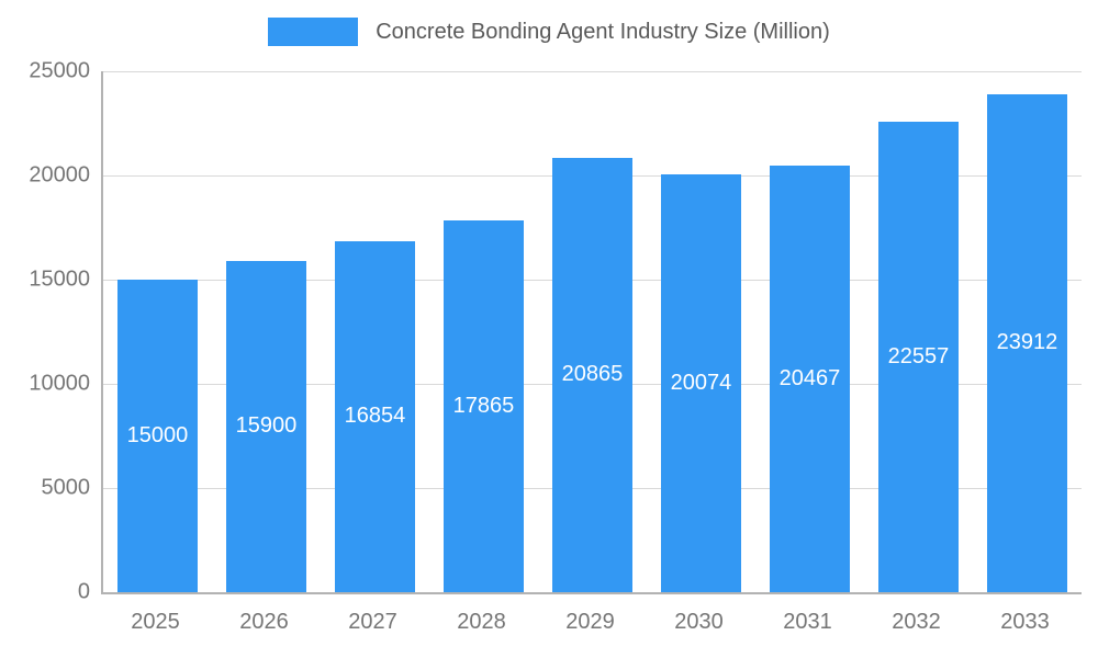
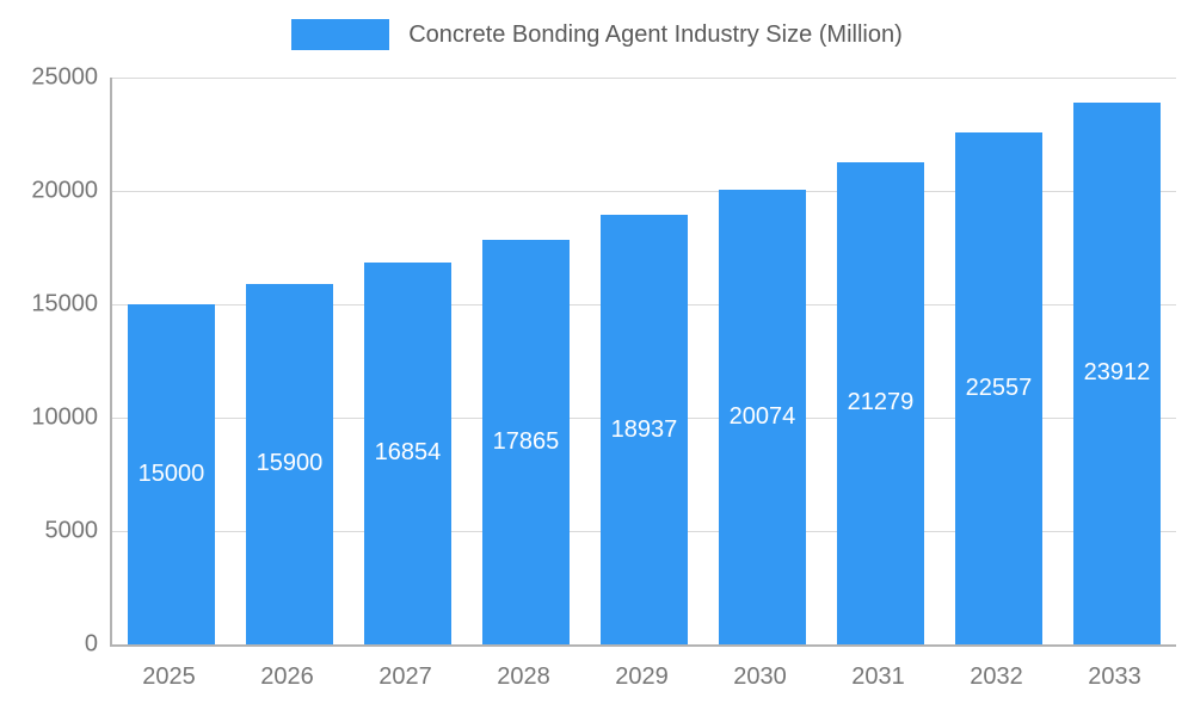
2029: 20865 -> 18937
2031: 20467 -> 21279
